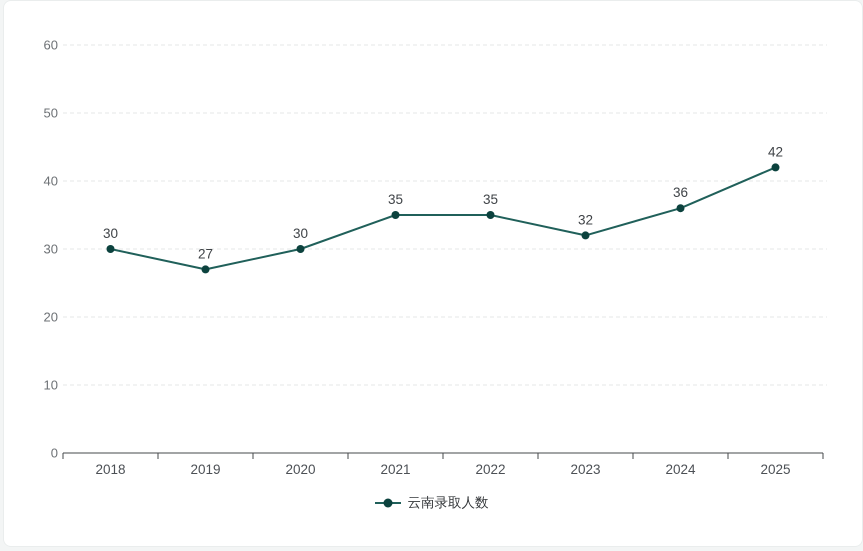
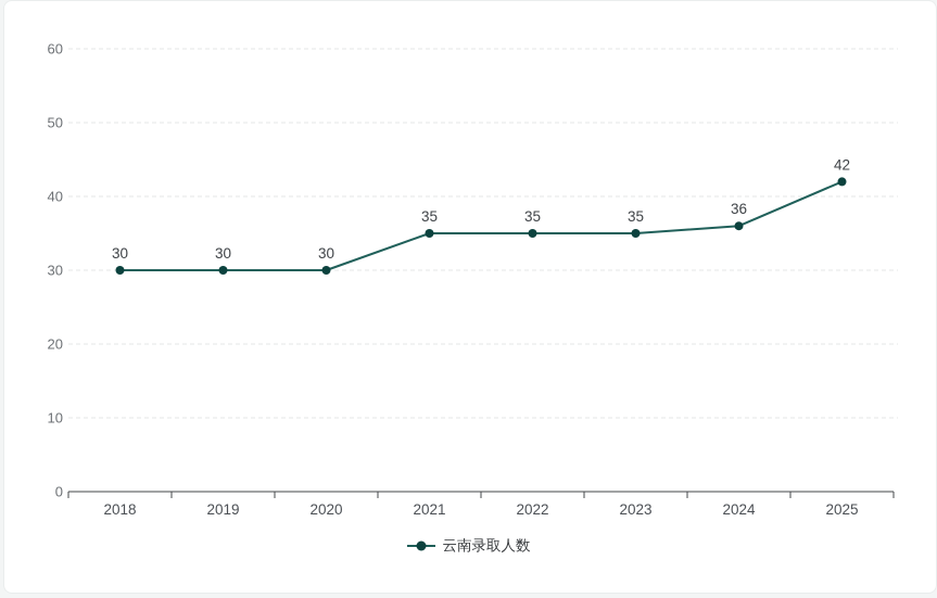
2019: 27 -> 30
2023: 32 -> 35
